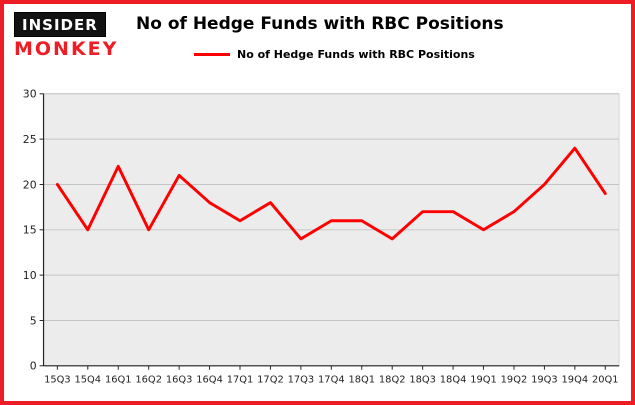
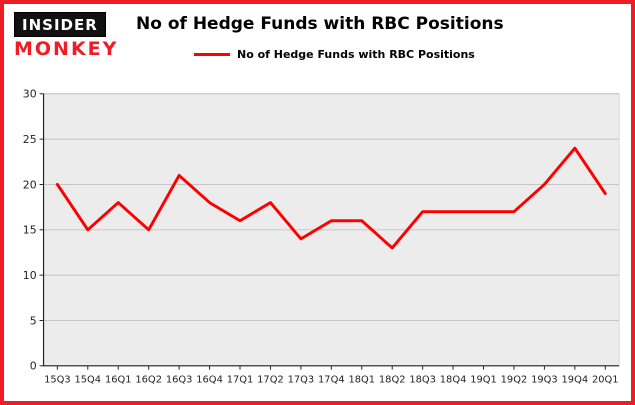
16Q1: 22 -> 18
18Q2: 14 -> 13
19Q1: 15 -> 17
